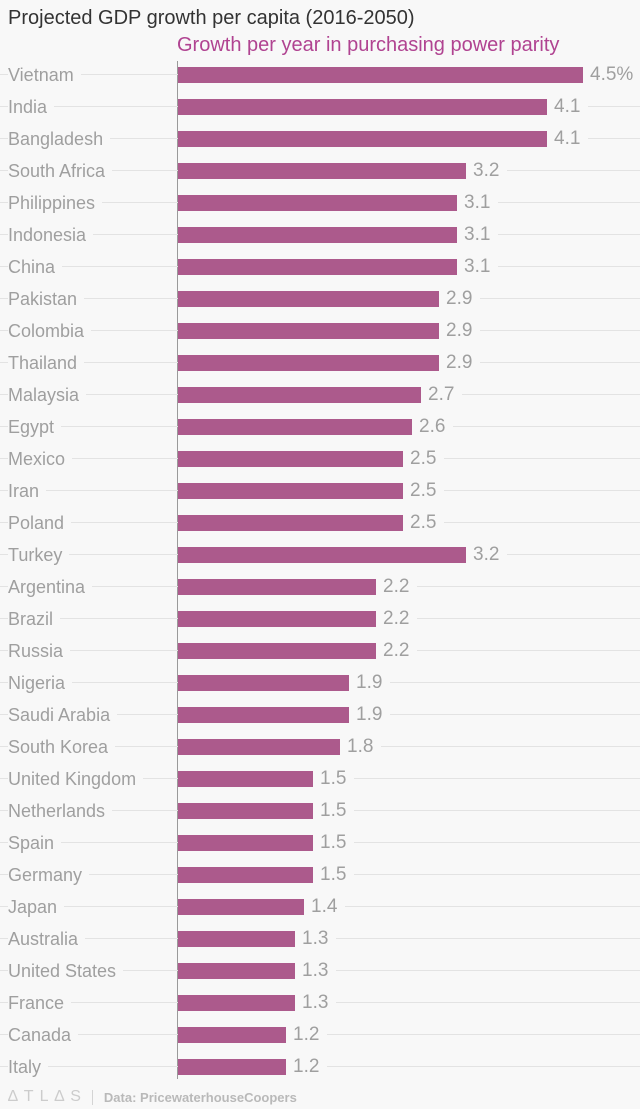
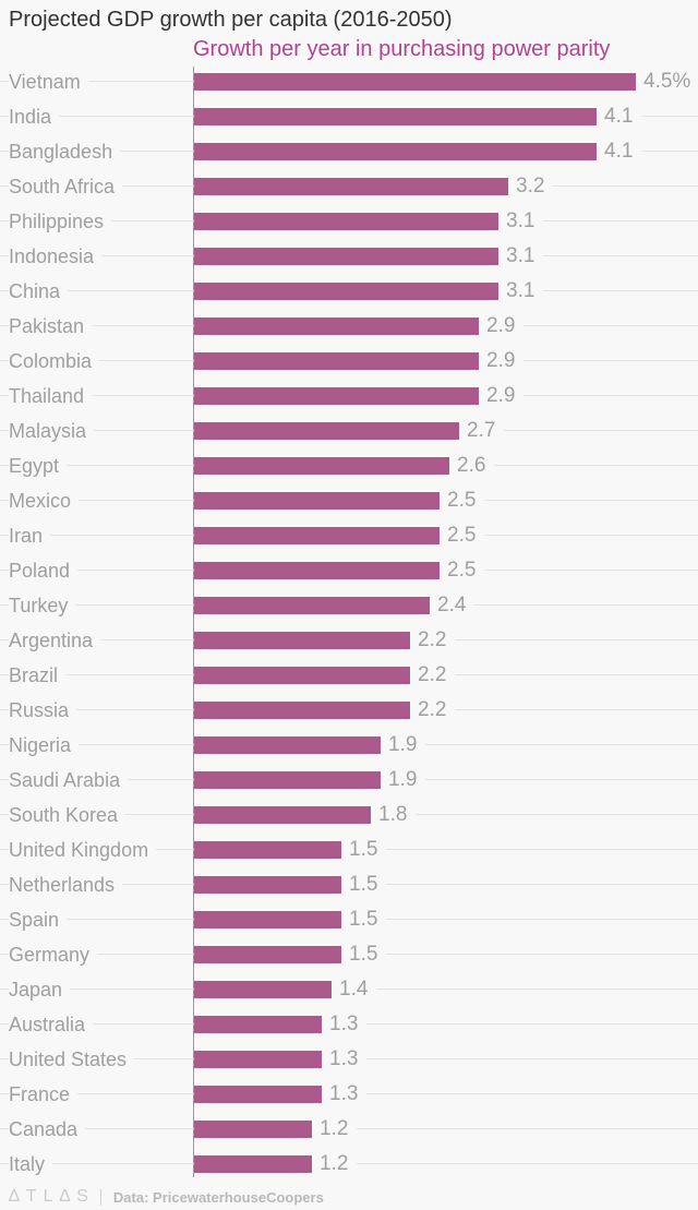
Turkey: 3.2 -> 2.4
